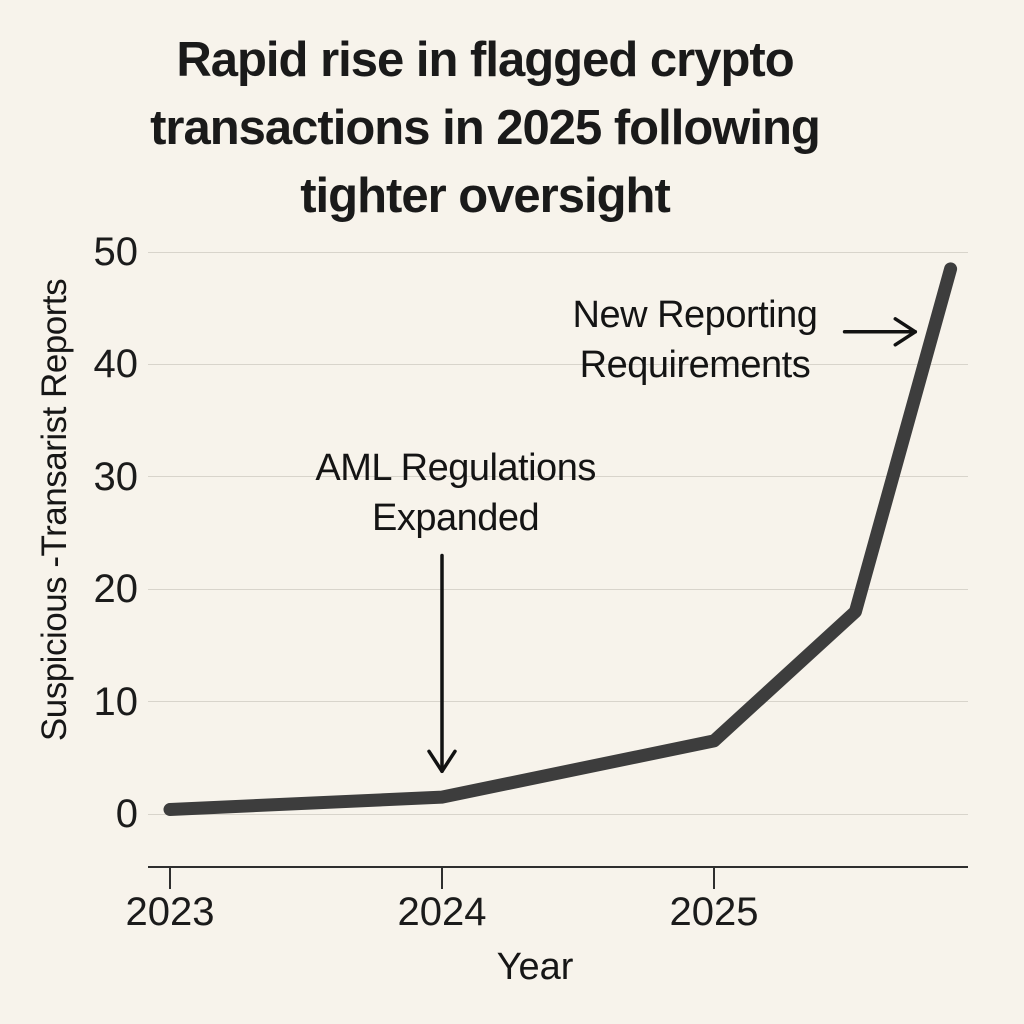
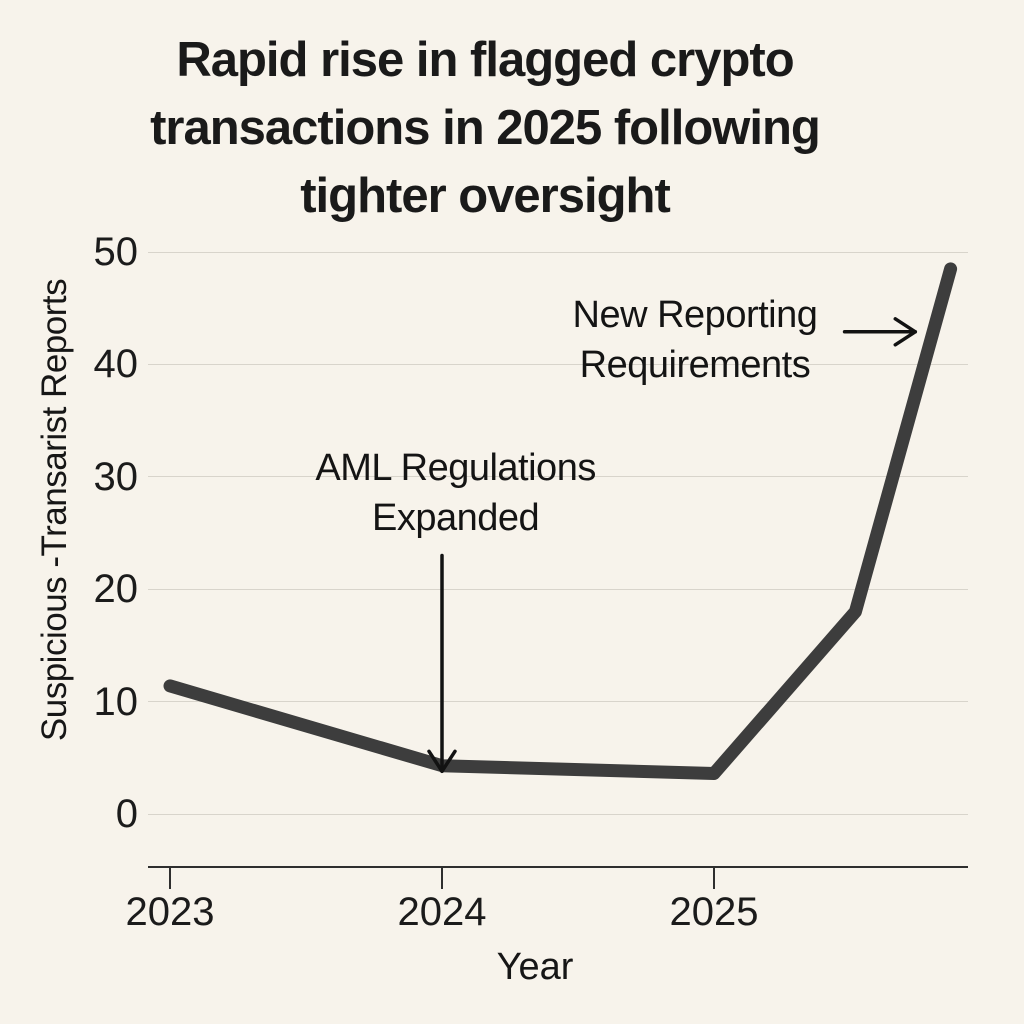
2023: 0.4 -> 11.4
2024: 1.5 -> 4.3
2025: 6.5 -> 3.6
